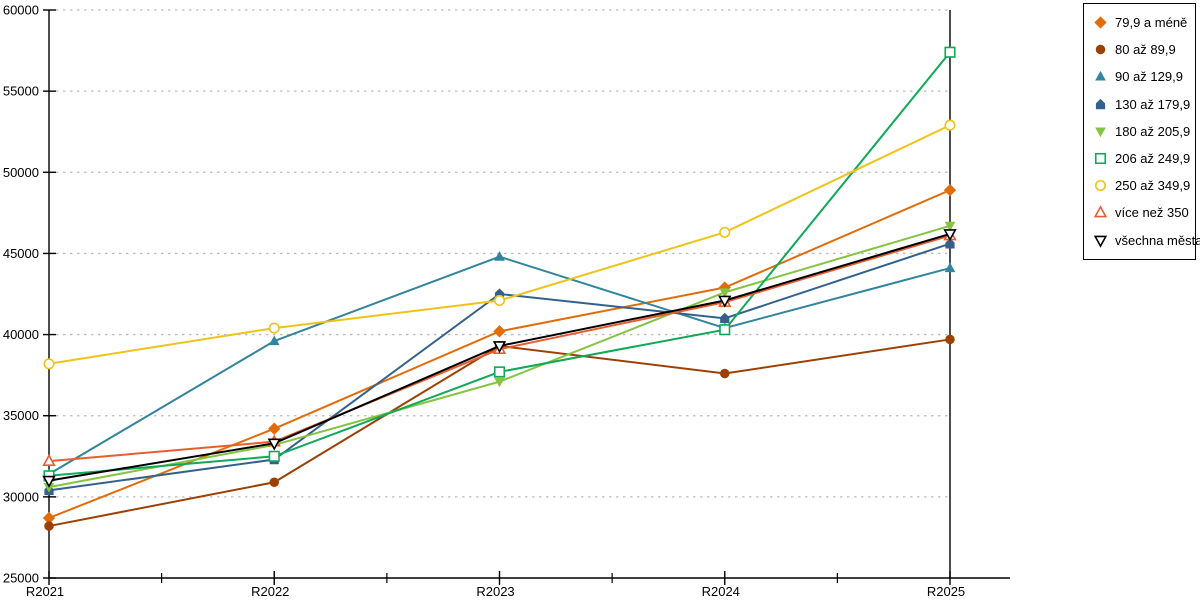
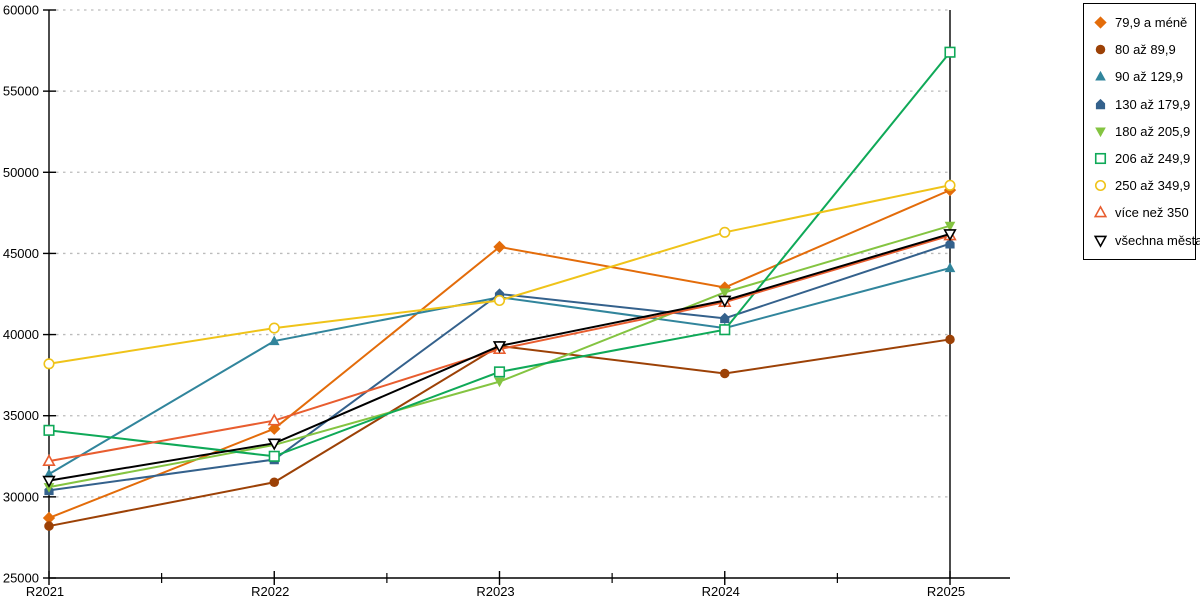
206 až 249,9/R2021: 31300 -> 34100
více než 350/R2022: 33400 -> 34700
79,9 a méně/R2023: 40200 -> 45400
90 až 129,9/R2023: 44800 -> 42300
250 až 349,9/R2025: 52900 -> 49200
